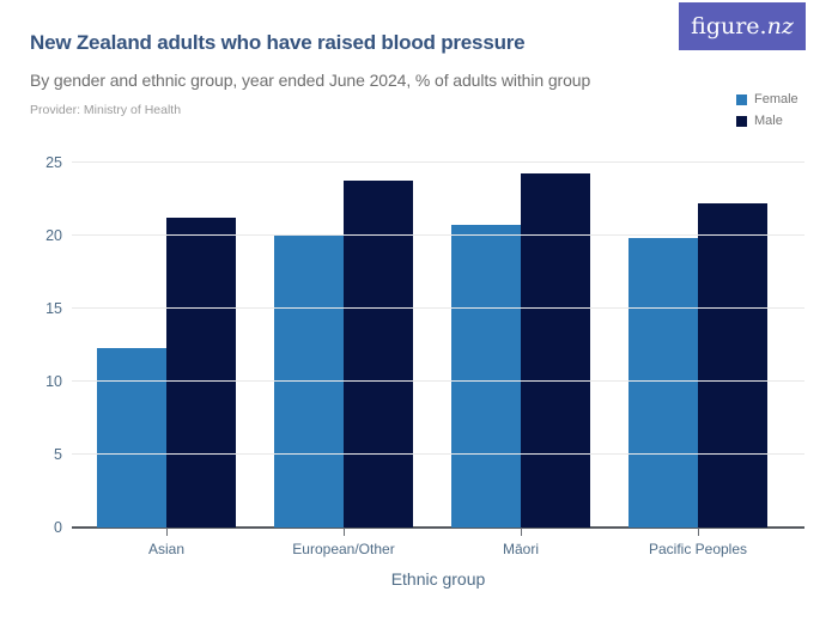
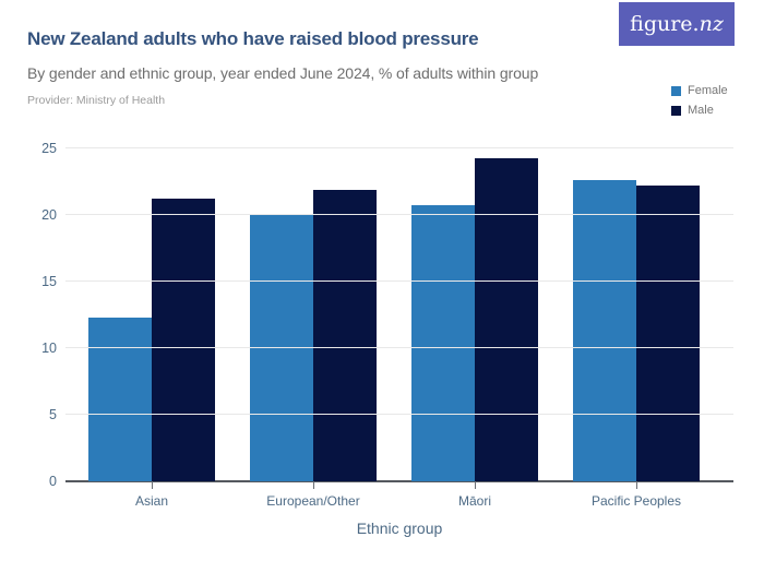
Male/European/Other: 23.8 -> 21.9
Female/Pacific Peoples: 19.8 -> 22.6
